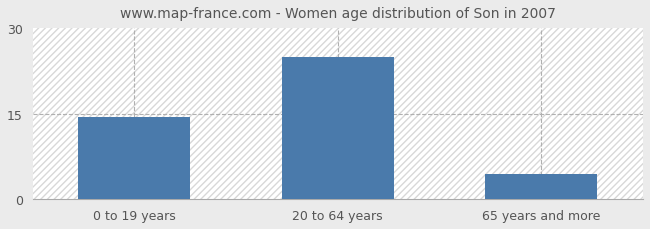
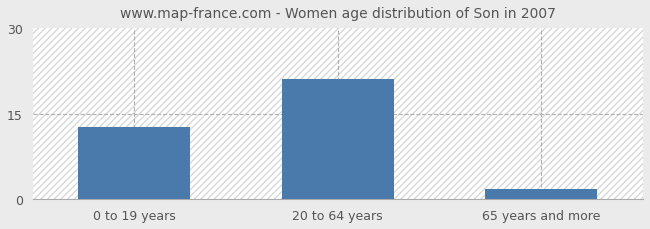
0 to 19 years: 14.5 -> 12.6
20 to 64 years: 25.0 -> 21.0
65 years and more: 4.5 -> 1.8
